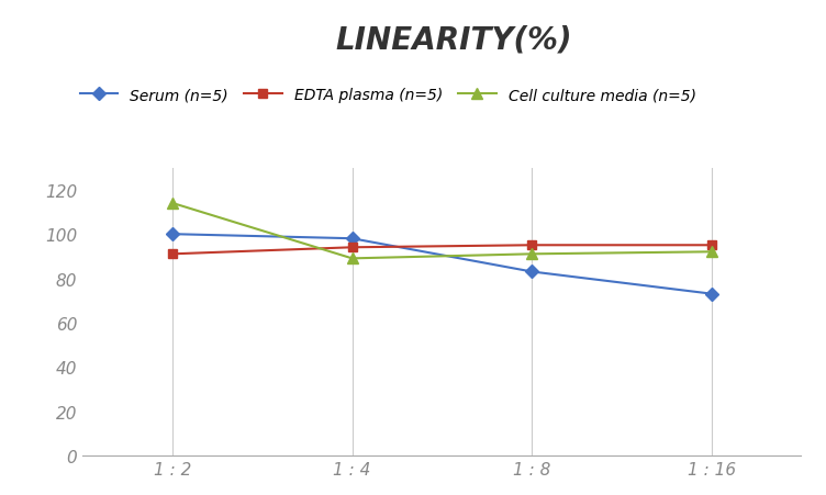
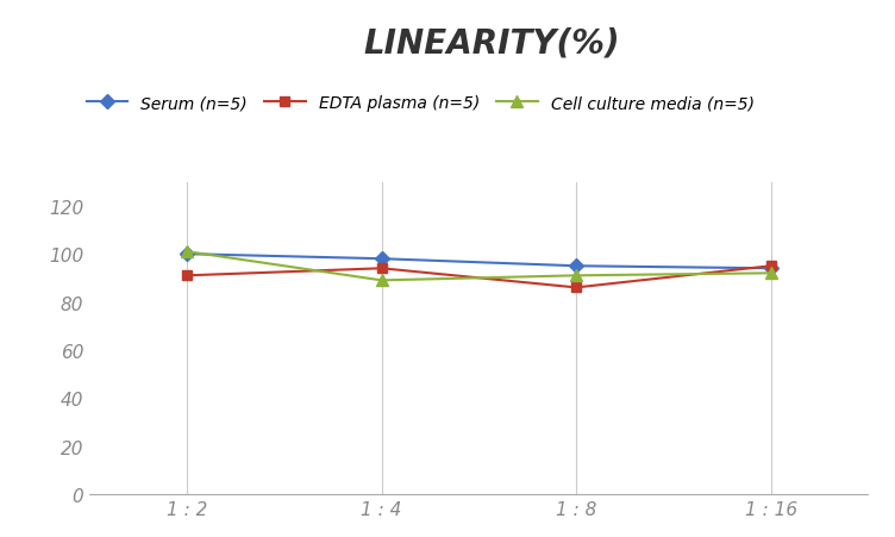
Cell culture media (n=5)/1 : 2: 114 -> 101
Serum (n=5)/1 : 8: 83 -> 95
EDTA plasma (n=5)/1 : 8: 95 -> 86
Serum (n=5)/1 : 16: 73 -> 94
